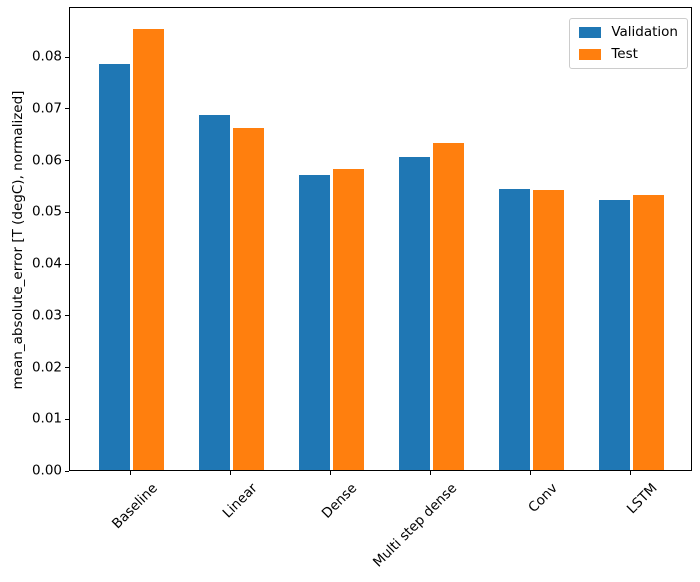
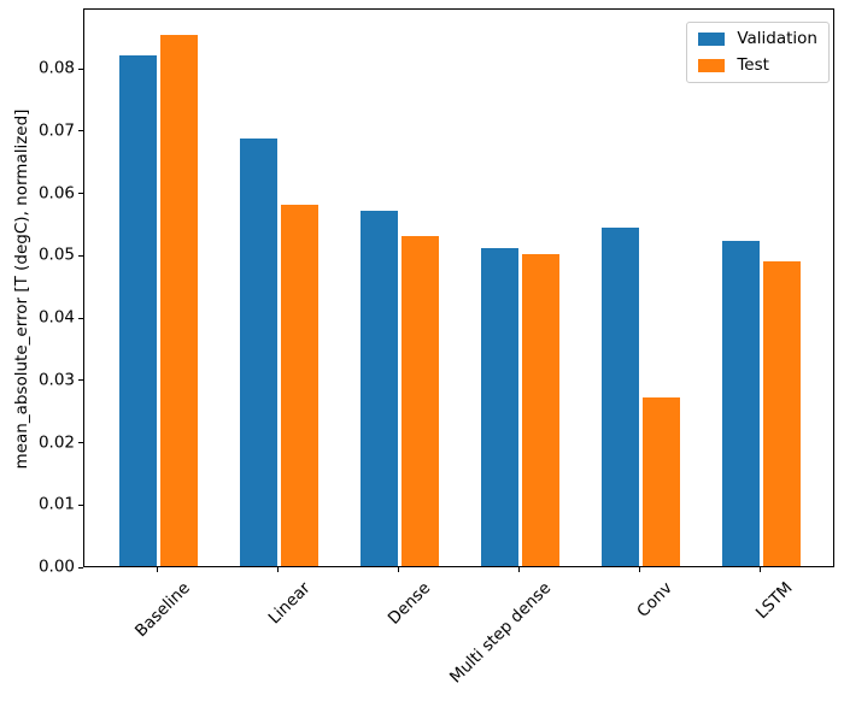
Validation/Baseline: 0.079 -> 0.082
Test/Linear: 0.066 -> 0.058
Test/Dense: 0.058 -> 0.053
Validation/Multi step dense: 0.060 -> 0.051
Test/Multi step dense: 0.063 -> 0.050
Test/Conv: 0.054 -> 0.027
Test/LSTM: 0.053 -> 0.049
